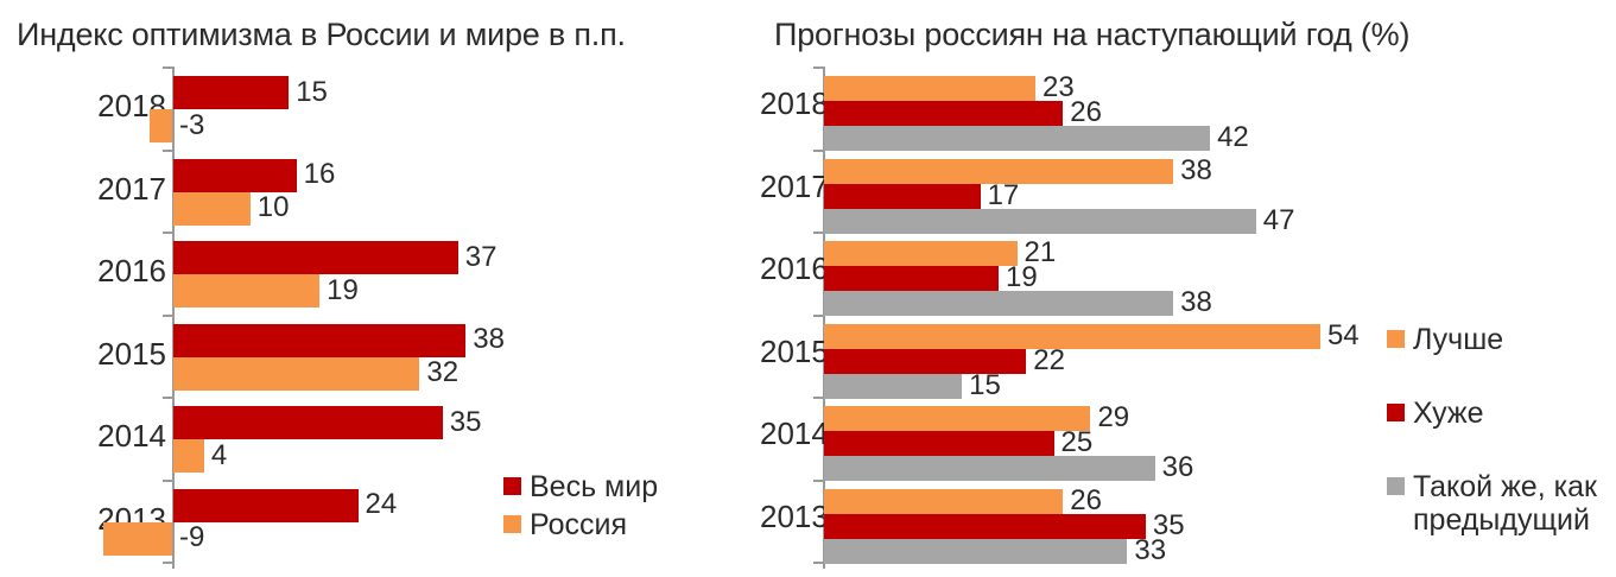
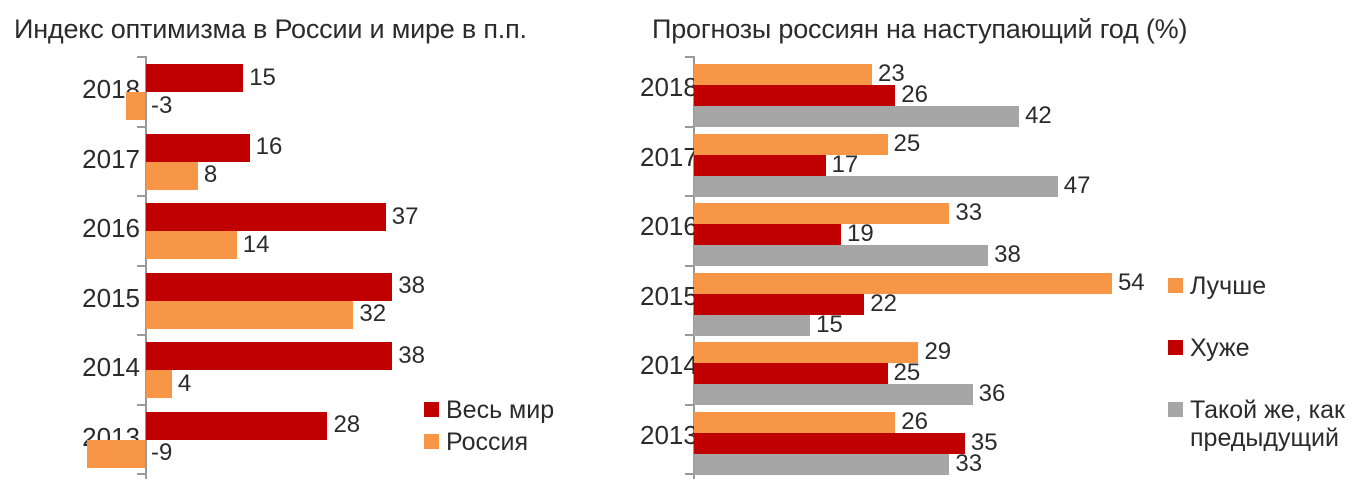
Индекс оптимизма в России и мире в п.п./Россия/2017: 10 -> 8
Индекс оптимизма в России и мире в п.п./Россия/2016: 19 -> 14
Индекс оптимизма в России и мире в п.п./Весь мир/2014: 35 -> 38
Индекс оптимизма в России и мире в п.п./Весь мир/2013: 24 -> 28
Прогнозы россиян на наступающий год (%)/Лучше/2017: 38 -> 25
Прогнозы россиян на наступающий год (%)/Лучше/2016: 21 -> 33
